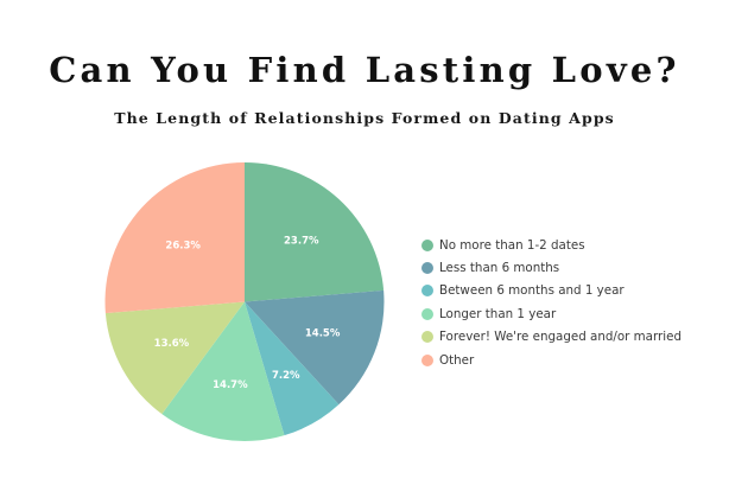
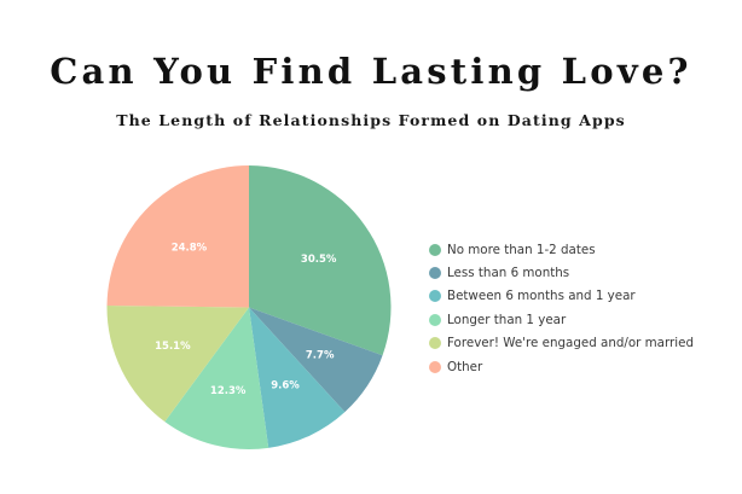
No more than 1-2 dates: 23.7% -> 30.5%
Less than 6 months: 14.5% -> 7.7%
Between 6 months and 1 year: 7.2% -> 9.6%
Longer than 1 year: 14.7% -> 12.3%
Forever! We're engaged and/or married: 13.6% -> 15.1%
Other: 26.3% -> 24.8%
